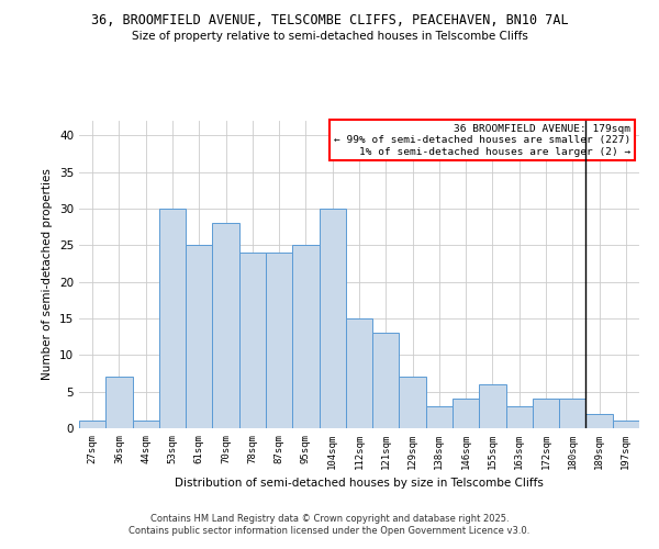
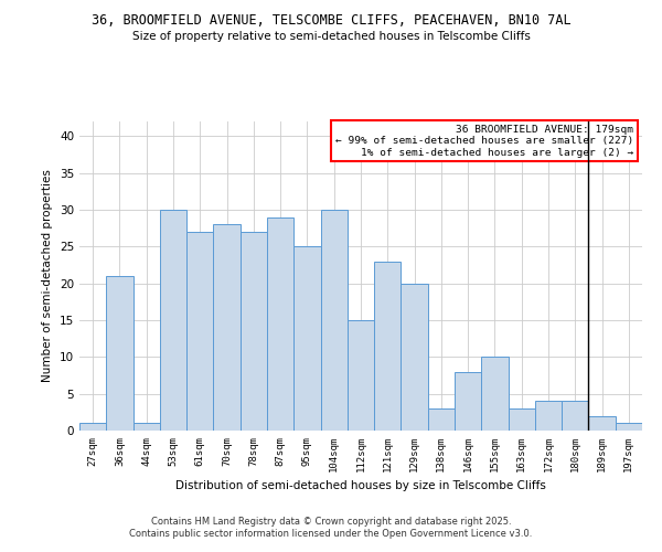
36sqm: 7 -> 21
61sqm: 25 -> 27
78sqm: 24 -> 27
87sqm: 24 -> 29
121sqm: 13 -> 23
129sqm: 7 -> 20
146sqm: 4 -> 8
155sqm: 6 -> 10
